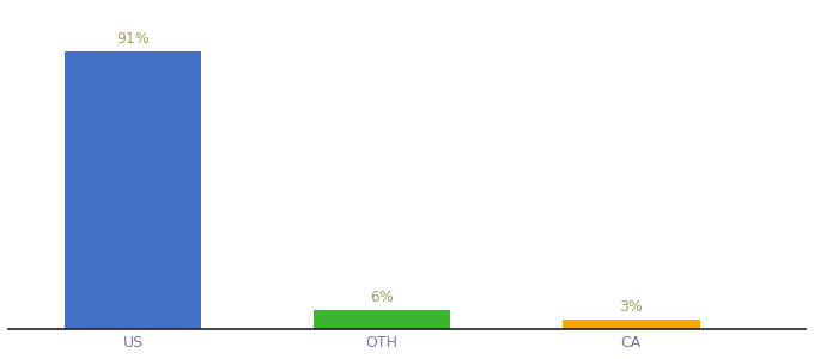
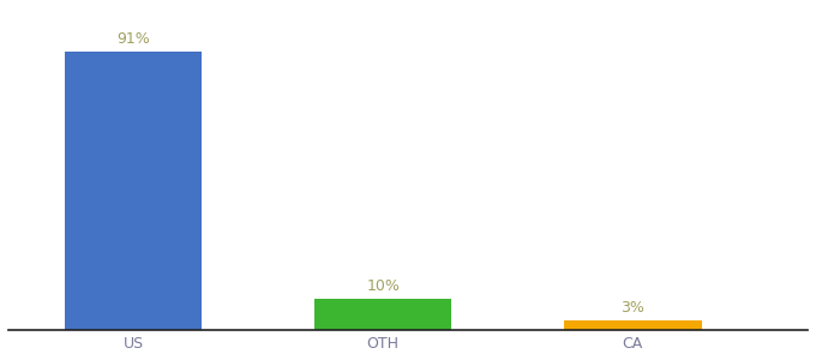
OTH: 6% -> 10%
